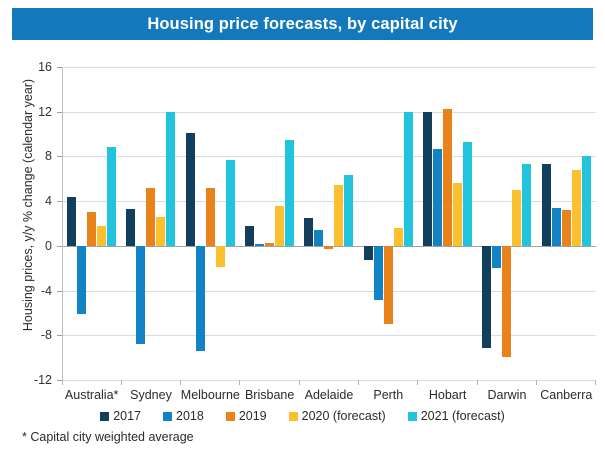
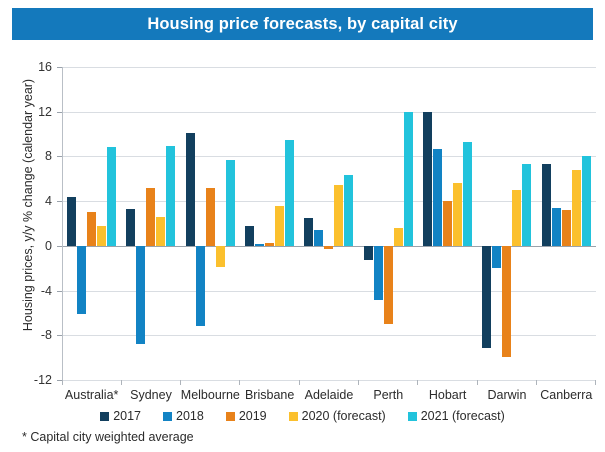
2021 (forecast)/Sydney: 12.0 -> 8.9
2018/Melbourne: -9.4 -> -7.2
2019/Hobart: 12.2 -> 4.0
